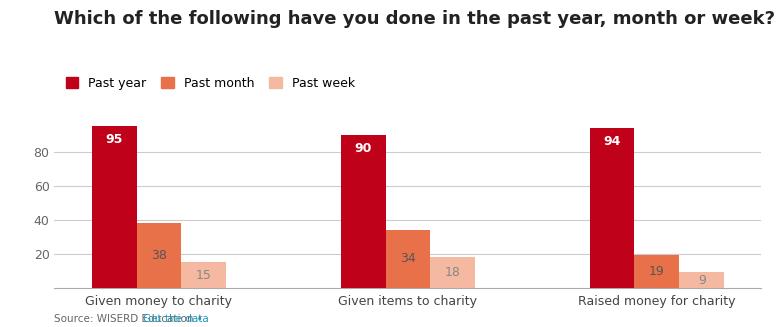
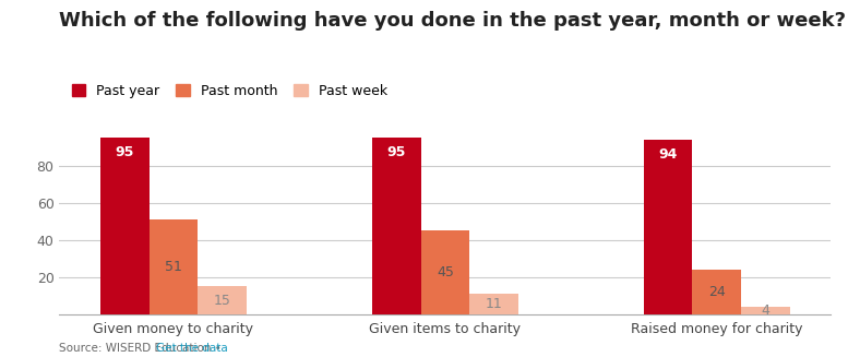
Past month/Given money to charity: 38 -> 51
Past year/Given items to charity: 90 -> 95
Past month/Given items to charity: 34 -> 45
Past week/Given items to charity: 18 -> 11
Past month/Raised money for charity: 19 -> 24
Past week/Raised money for charity: 9 -> 4
